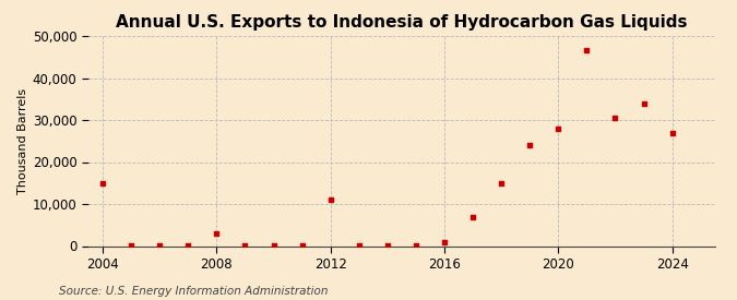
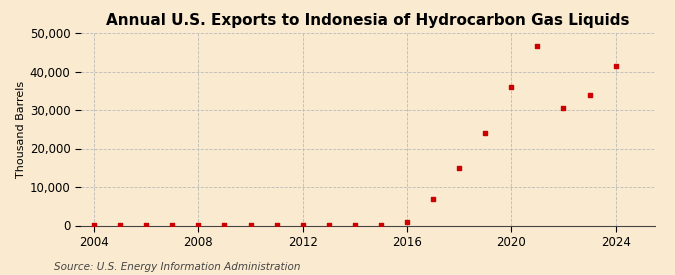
2004: 15,000 -> 0
2008: 3,000 -> 100
2012: 11,000 -> 100
2020: 28,000 -> 36,000
2024: 27,000 -> 41,500
